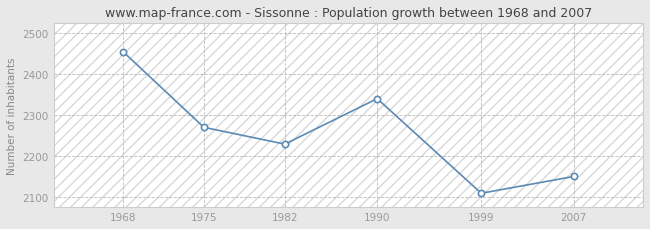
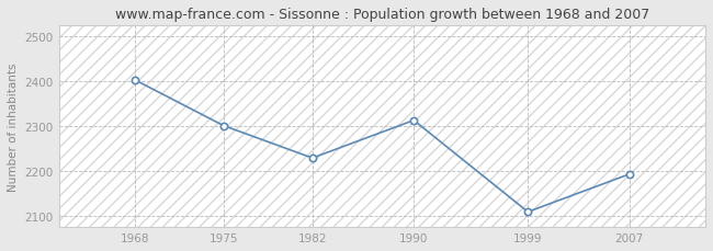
1968: 2455 -> 2403
1975: 2270 -> 2301
1990: 2340 -> 2313
2007: 2150 -> 2193
